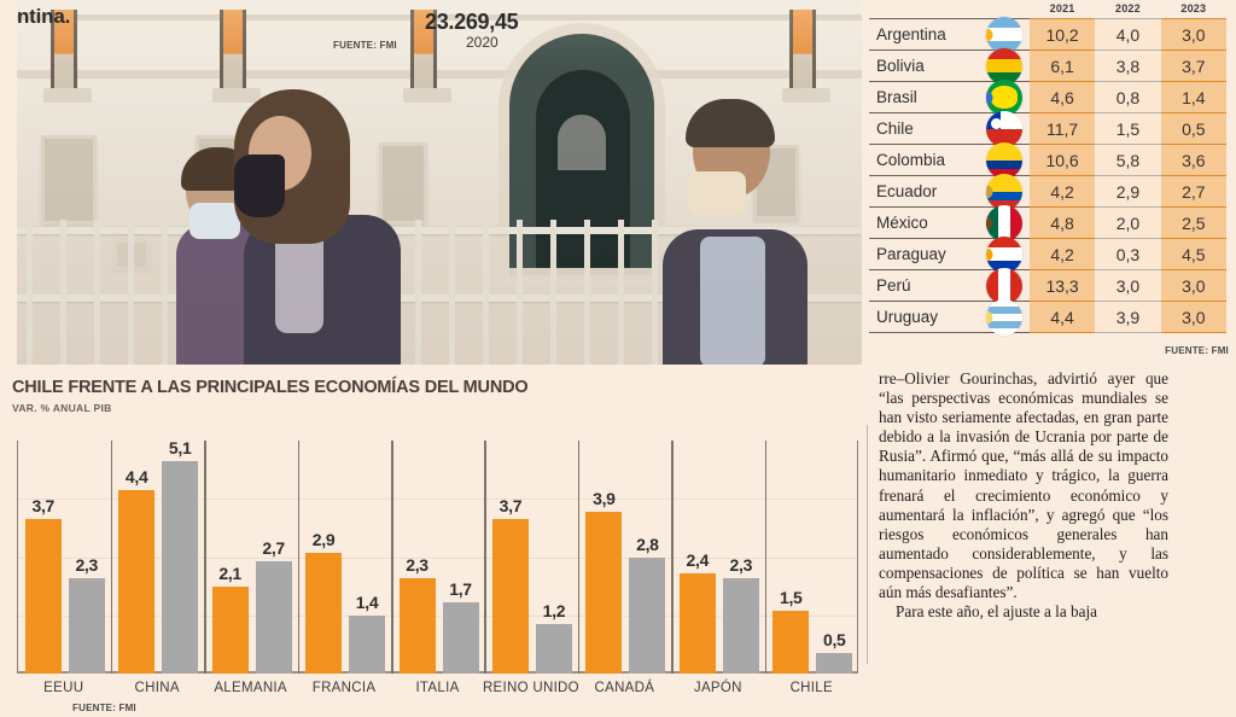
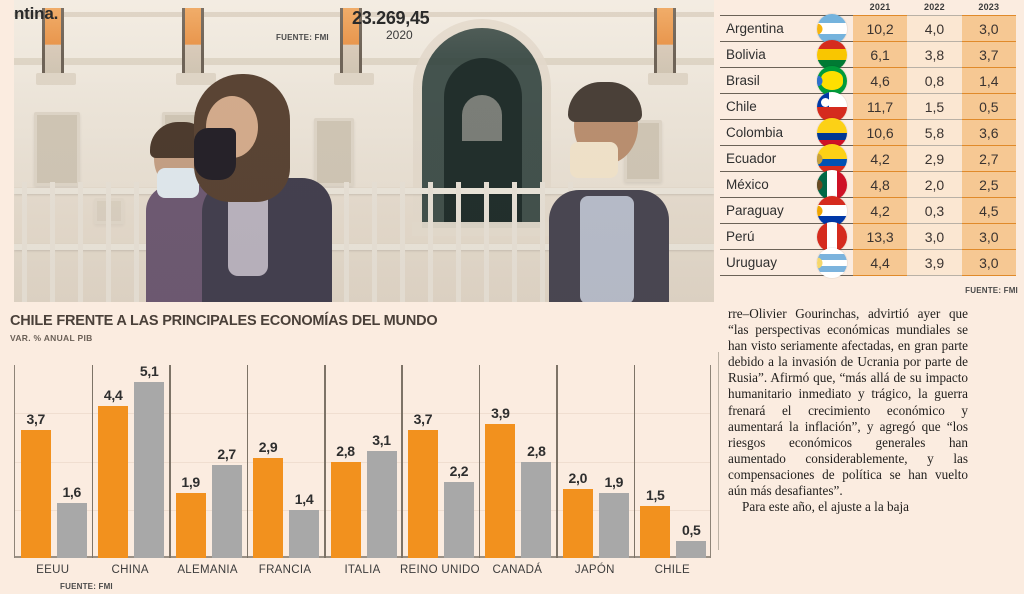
2023/EEUU: 2,3 -> 1,6
2022/ALEMANIA: 2,1 -> 1,9
2022/ITALIA: 2,3 -> 2,8
2023/ITALIA: 1,7 -> 3,1
2023/REINO UNIDO: 1,2 -> 2,2
2022/JAPÓN: 2,4 -> 2,0
2023/JAPÓN: 2,3 -> 1,9
